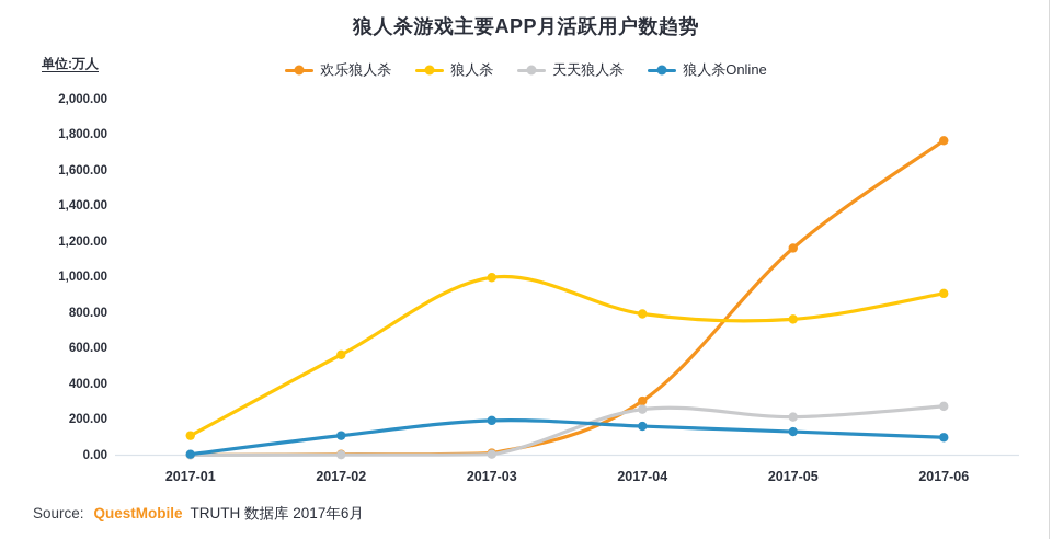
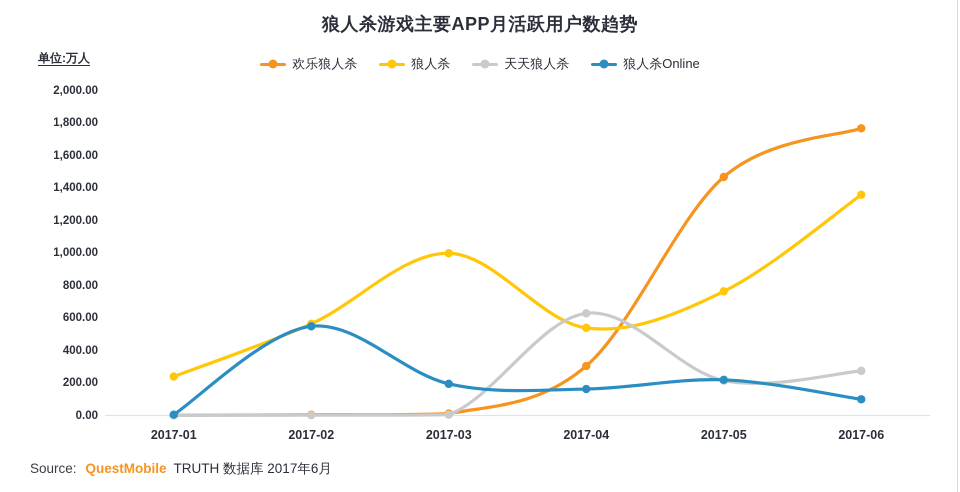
狼人杀/2017-01: 110 -> 240
狼人杀Online/2017-02: 110 -> 550
狼人杀/2017-04: 800 -> 540
天天狼人杀/2017-04: 260 -> 630
欢乐狼人杀/2017-05: 1160 -> 1470
狼人杀Online/2017-05: 130 -> 220
狼人杀/2017-06: 910 -> 1360
